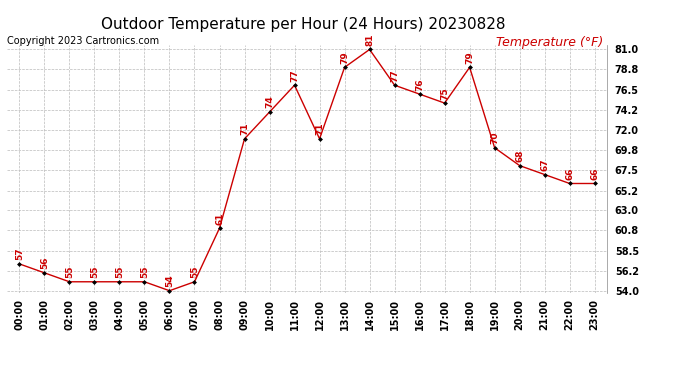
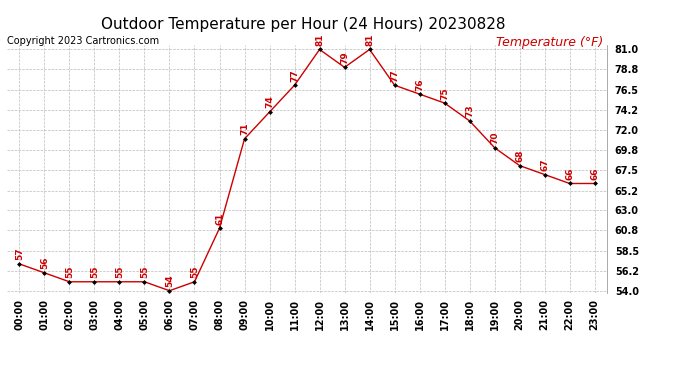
12:00: 71 -> 81
18:00: 79 -> 73
